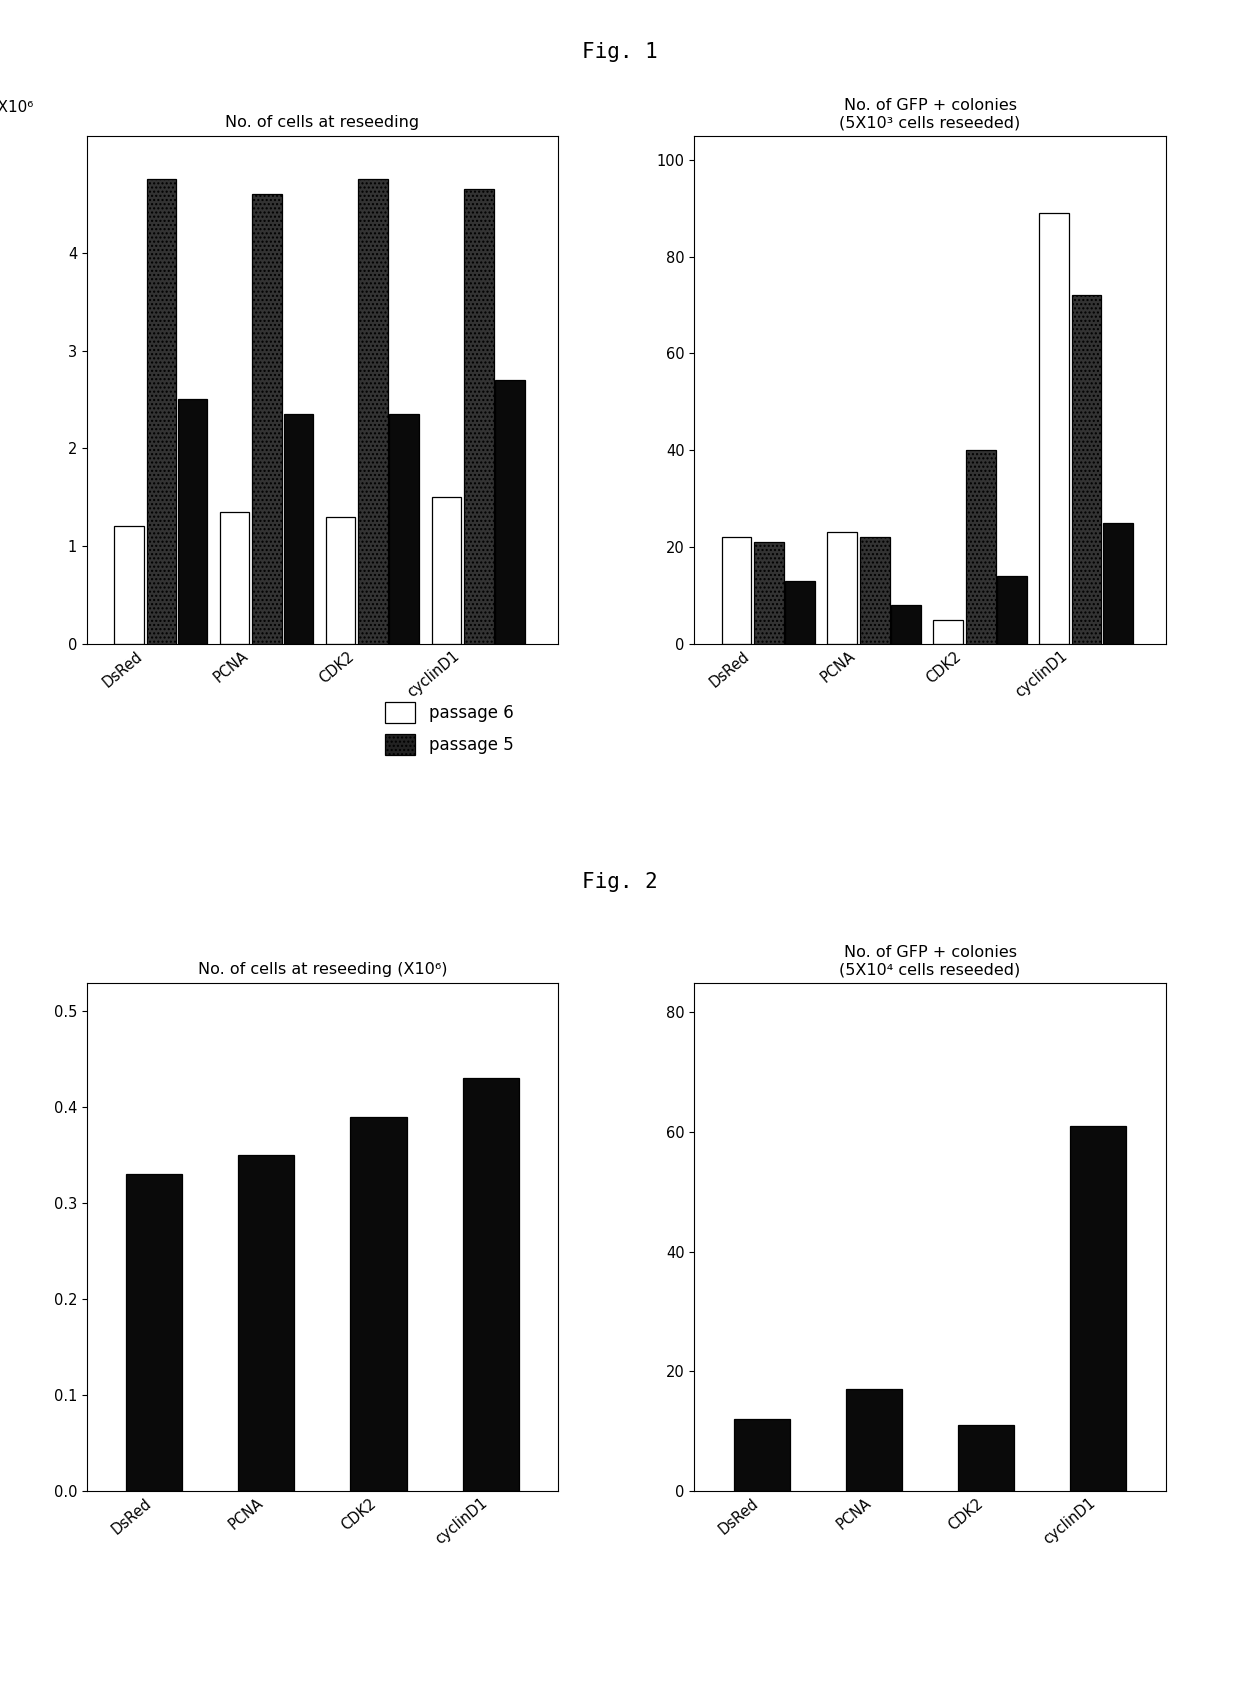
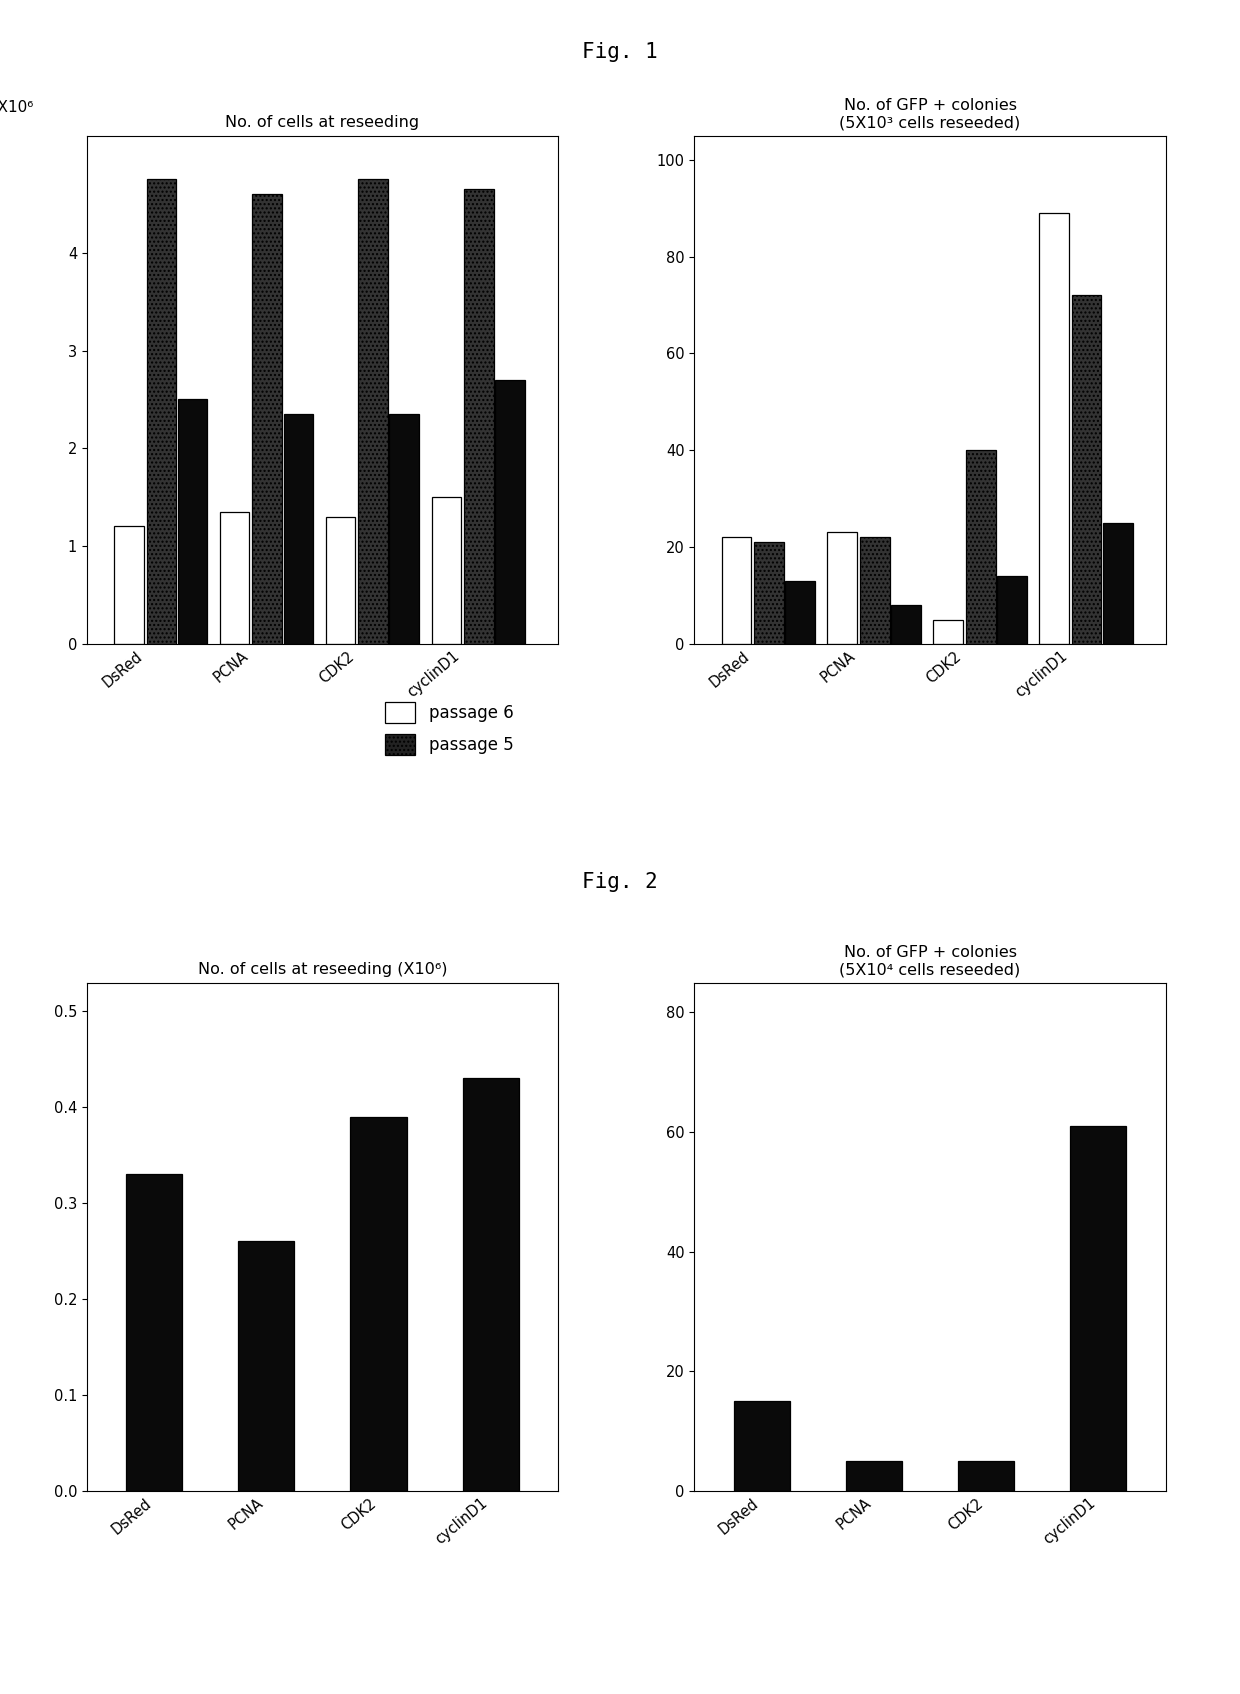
No. of cells at reseeding (X10⁶)/PCNA: 0.35 -> 0.26
No. of GFP + colonies (5X10⁴ cells reseeded)/DsRed: 12 -> 15
No. of GFP + colonies (5X10⁴ cells reseeded)/PCNA: 17 -> 5
No. of GFP + colonies (5X10⁴ cells reseeded)/CDK2: 11 -> 5
